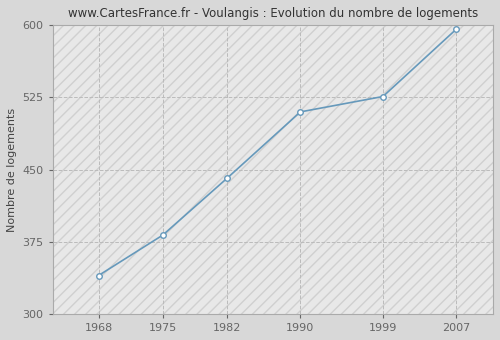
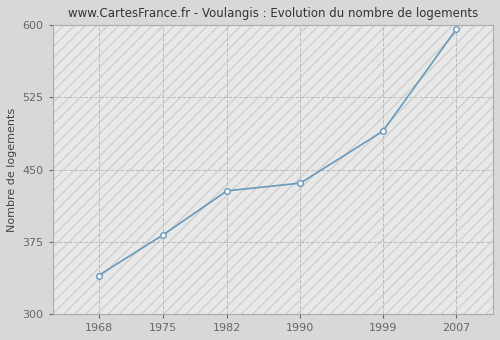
1982: 441 -> 428
1990: 510 -> 436
1999: 526 -> 490
